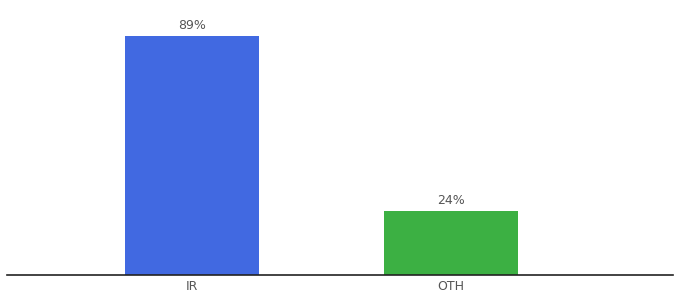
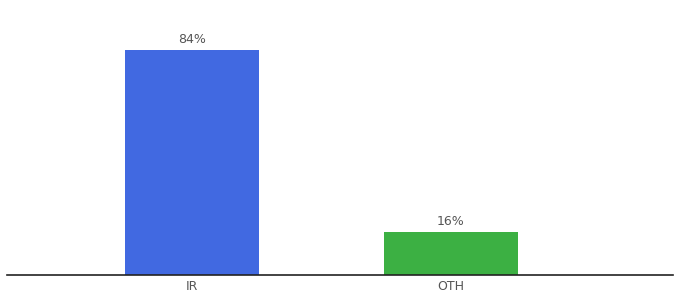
IR: 89% -> 84%
OTH: 24% -> 16%
